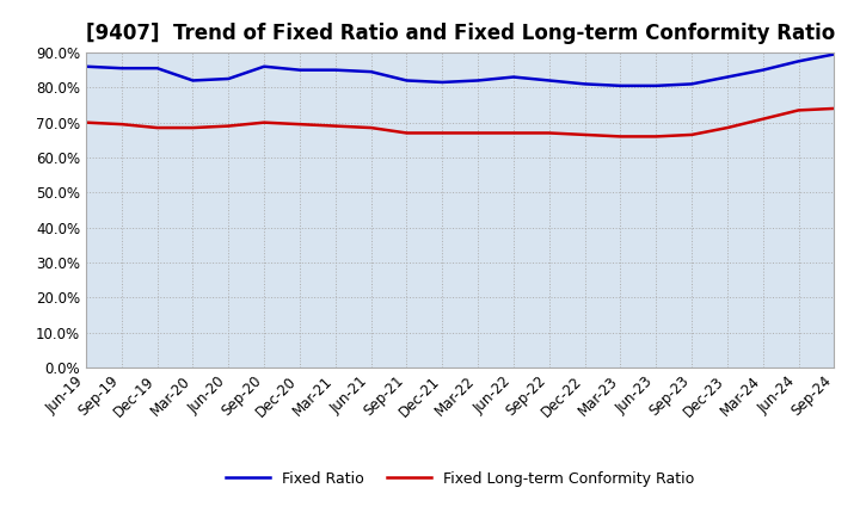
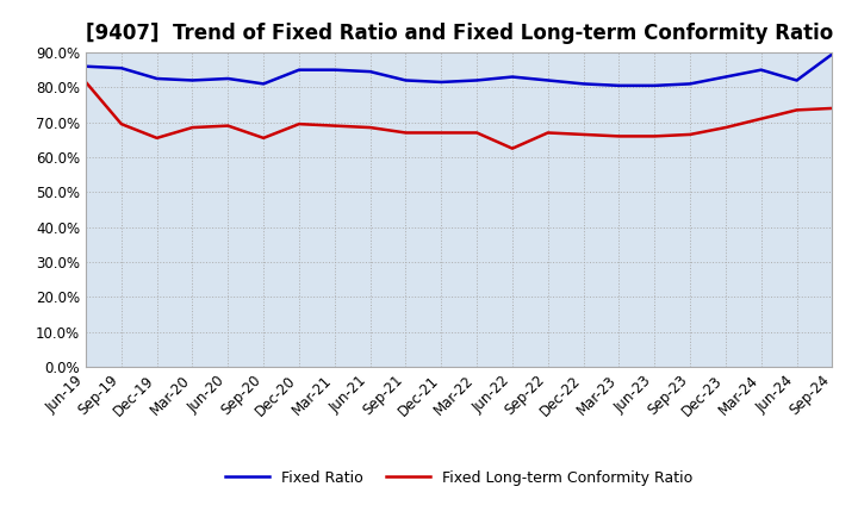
Fixed Long-term Conformity Ratio/Jun-19: 70.0% -> 81.5%
Fixed Ratio/Dec-19: 85.5% -> 82.5%
Fixed Long-term Conformity Ratio/Dec-19: 68.5% -> 65.5%
Fixed Ratio/Sep-20: 86.0% -> 81.0%
Fixed Long-term Conformity Ratio/Sep-20: 70.0% -> 65.5%
Fixed Long-term Conformity Ratio/Jun-22: 67.0% -> 62.5%
Fixed Ratio/Jun-24: 87.5% -> 82.0%
